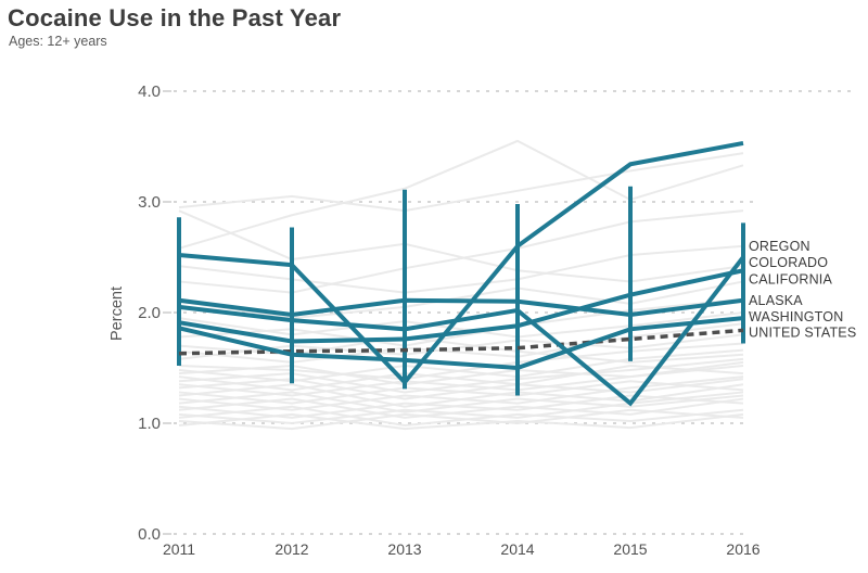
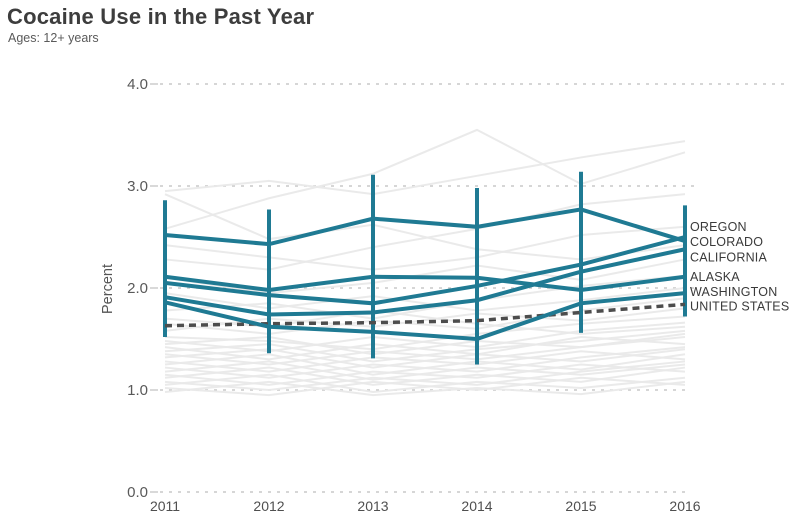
COLORADO/2013: 1.37 -> 2.68
OREGON/2015: 1.18 -> 2.23
COLORADO/2015: 3.34 -> 2.77
COLORADO/2016: 3.53 -> 2.46
